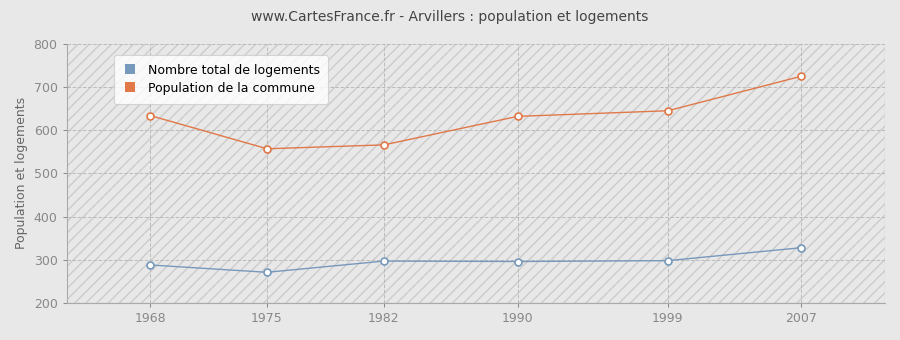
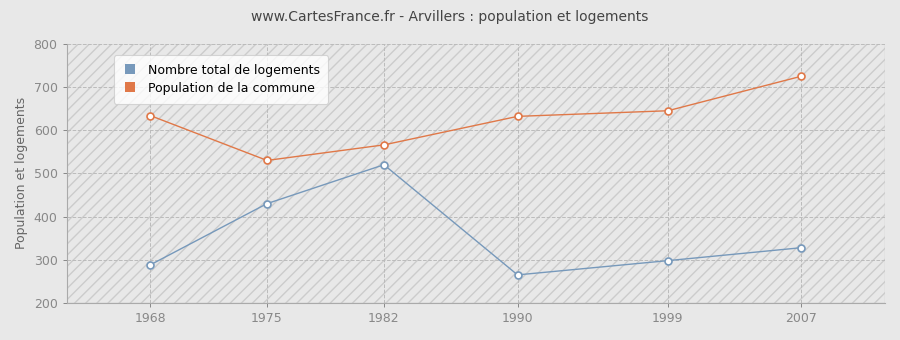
Nombre total de logements/1975: 271 -> 430
Population de la commune/1975: 557 -> 530
Nombre total de logements/1982: 297 -> 520
Nombre total de logements/1990: 296 -> 265
